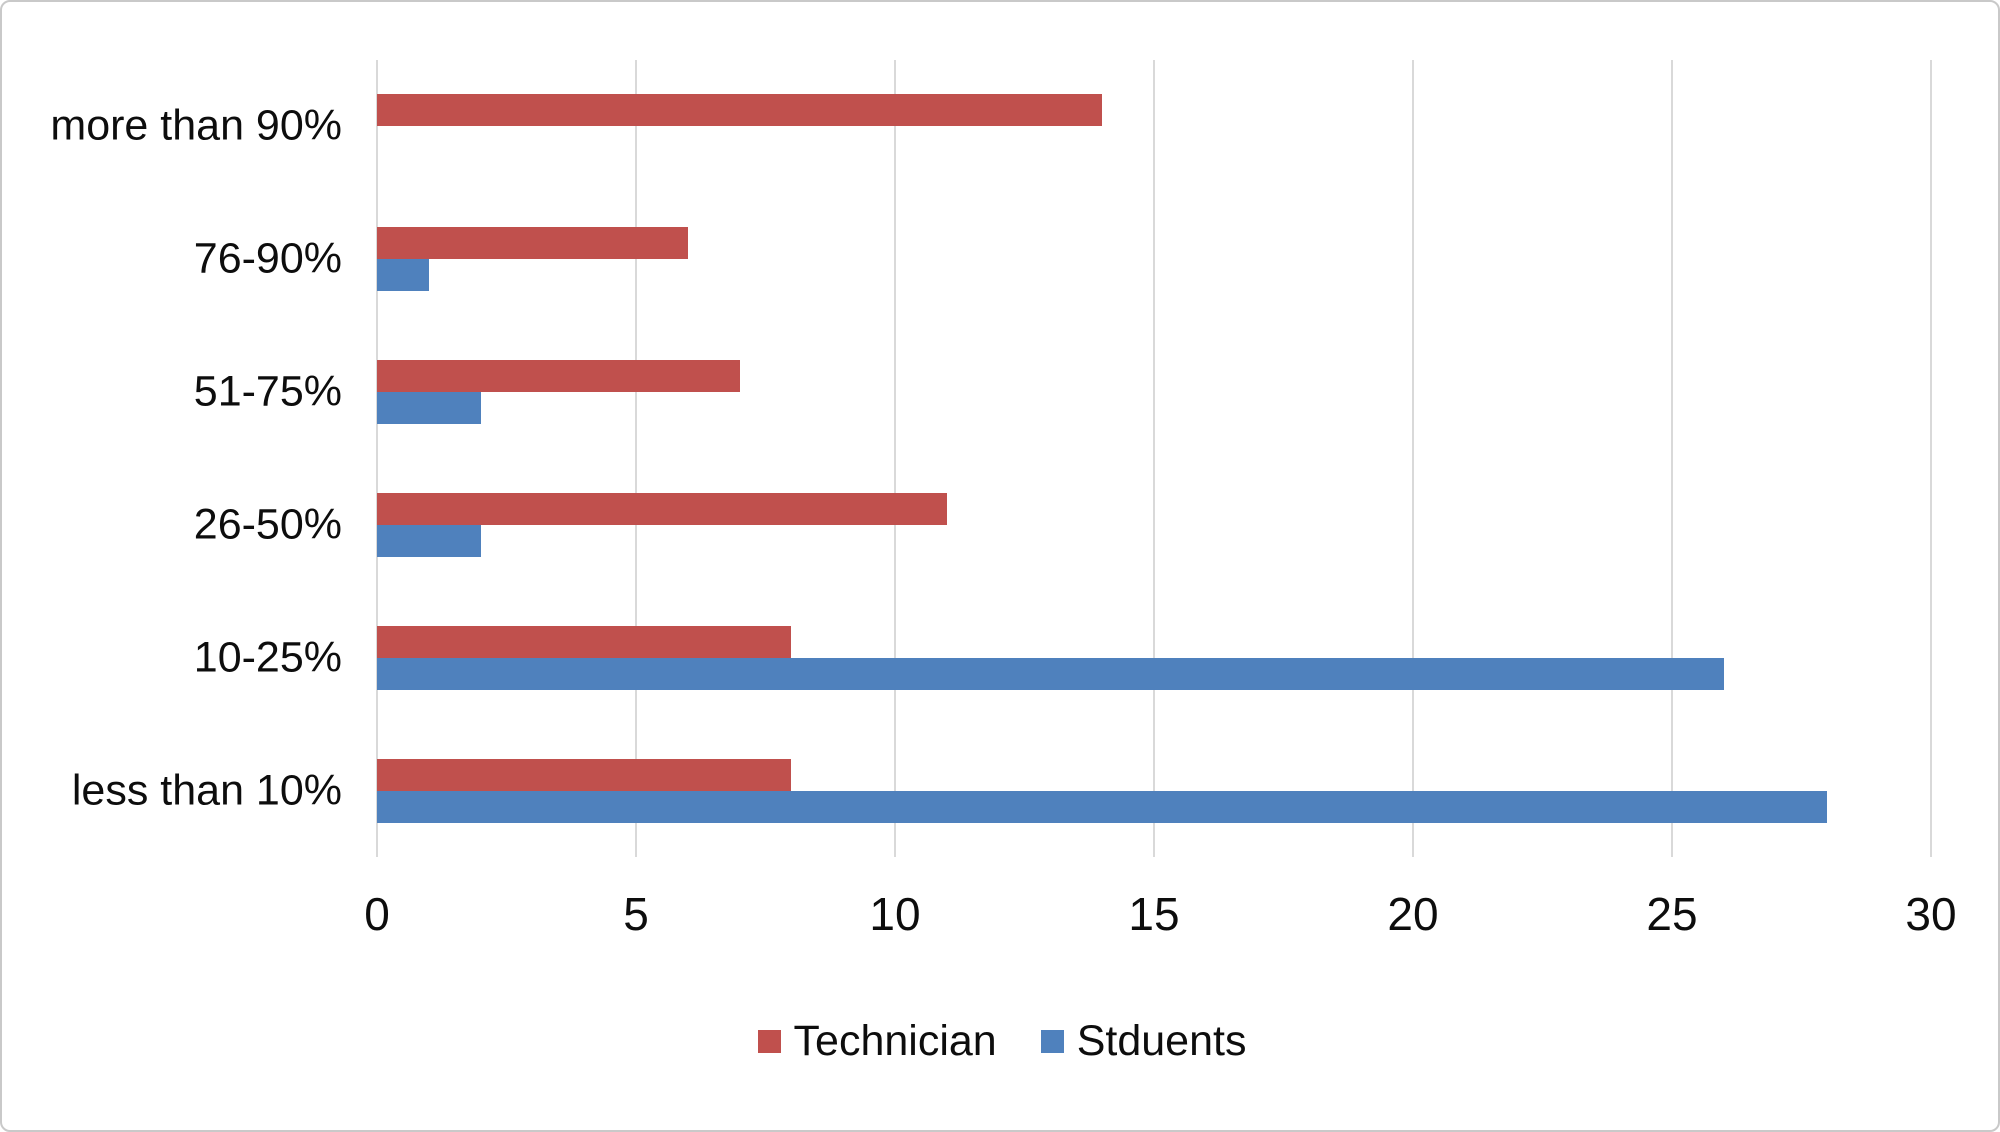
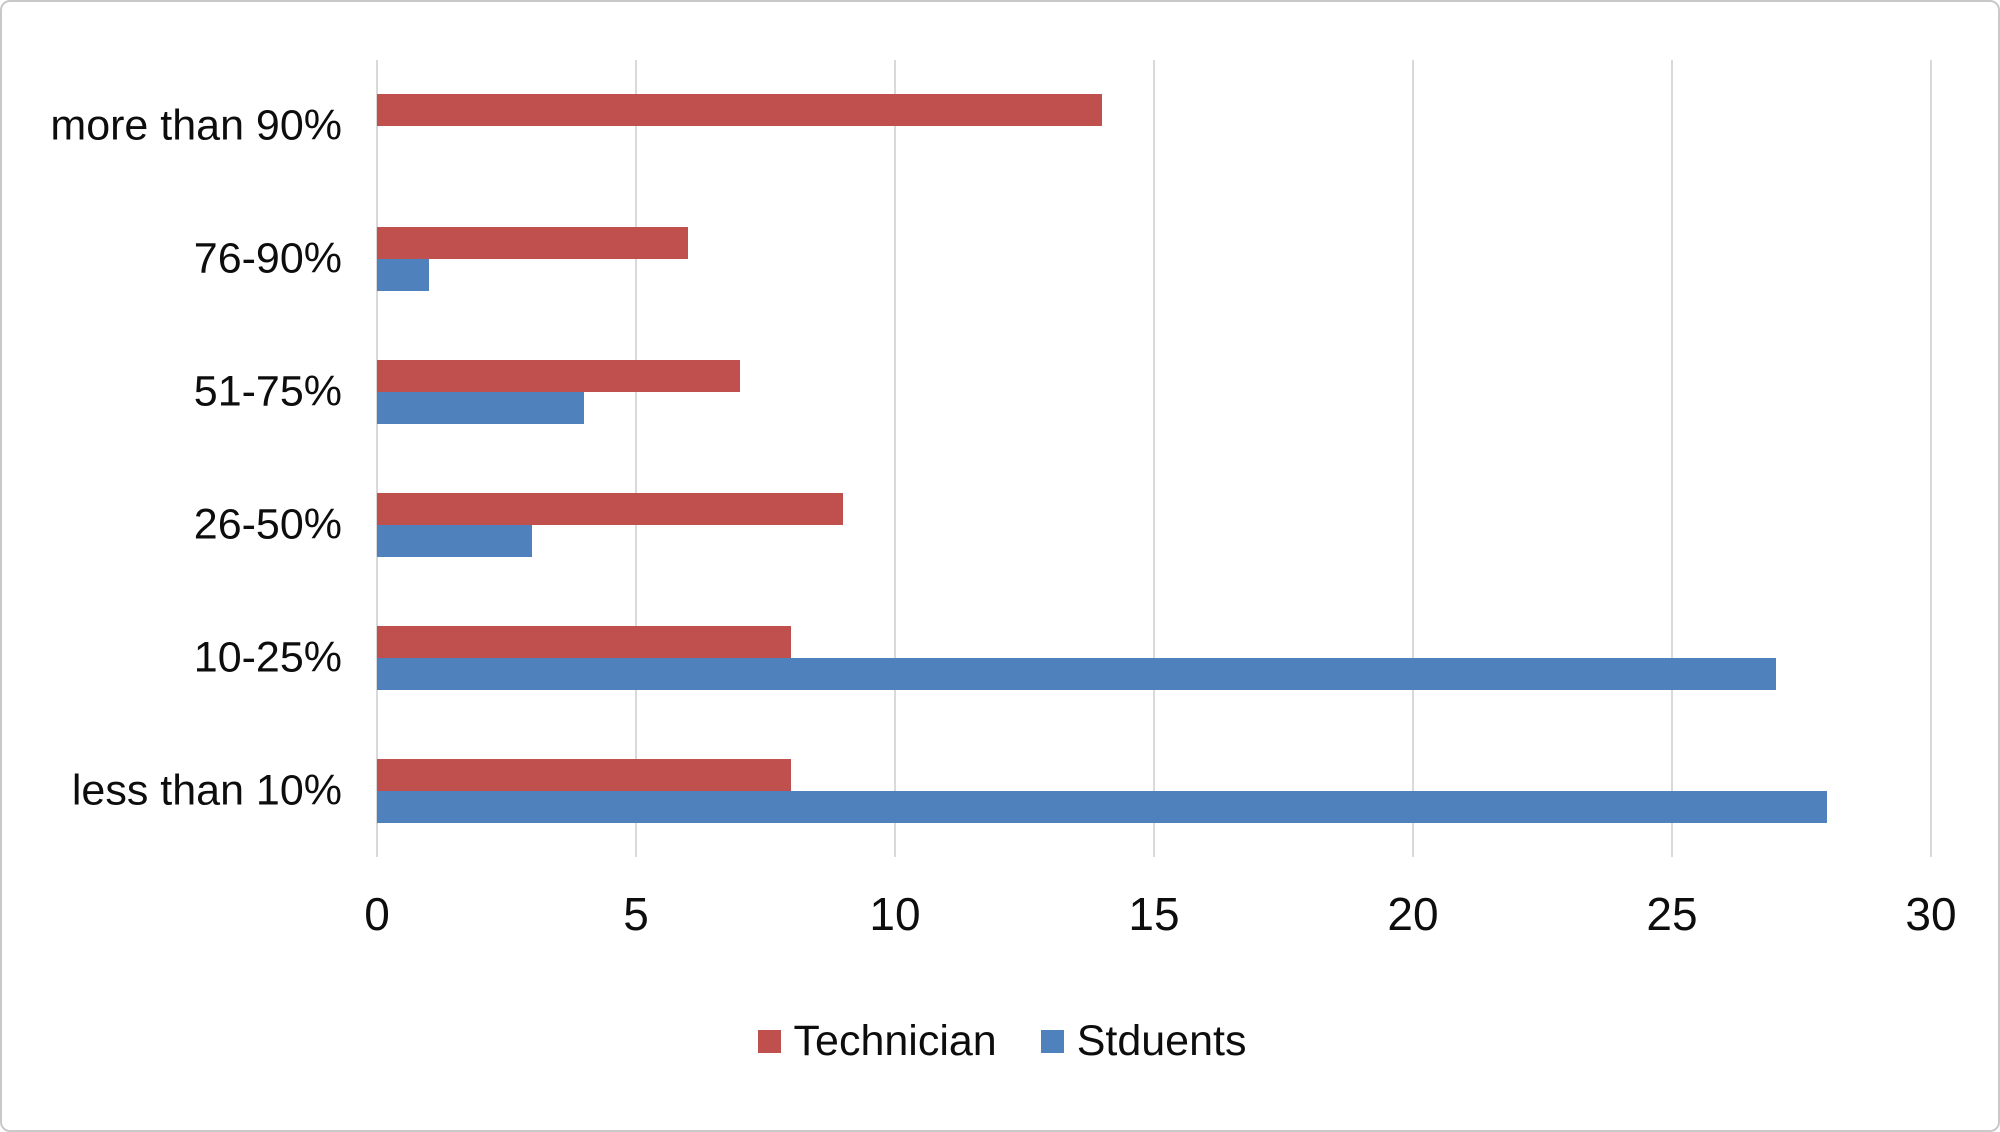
Stduents/51-75%: 2 -> 4
Technician/26-50%: 11 -> 9
Stduents/26-50%: 2 -> 3
Stduents/10-25%: 26 -> 27
